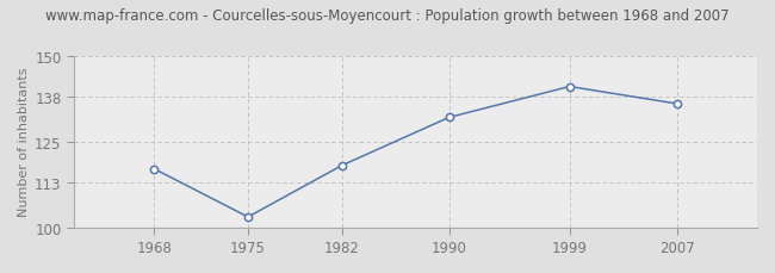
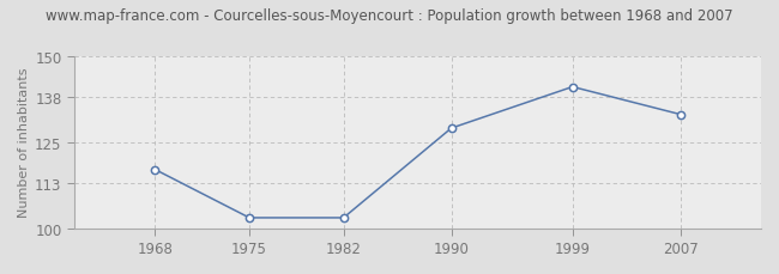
1982: 118 -> 103
1990: 132 -> 129
2007: 136 -> 133
